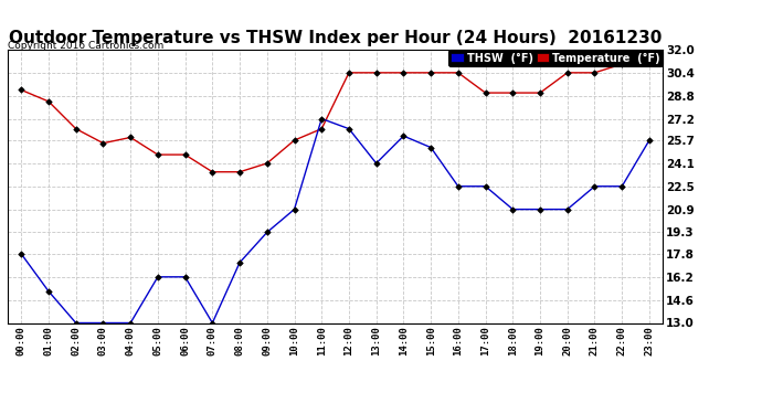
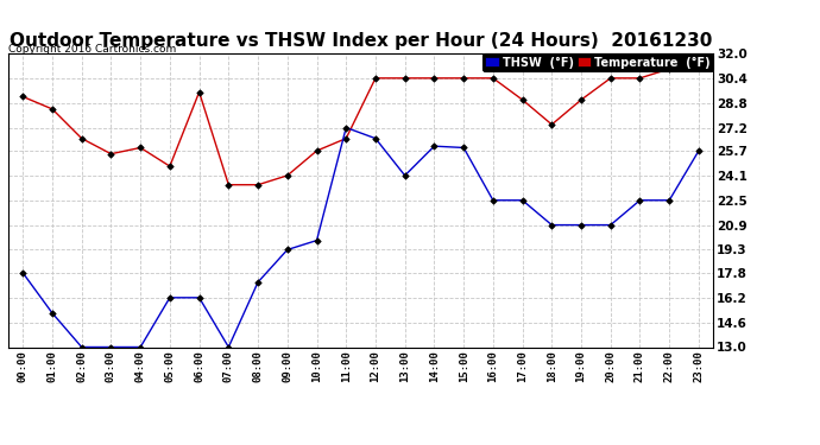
Temperature (°F)/06:00: 24.7 -> 29.5
THSW (°F)/10:00: 20.9 -> 19.9
THSW (°F)/15:00: 25.2 -> 25.9
Temperature (°F)/18:00: 29.0 -> 27.4
